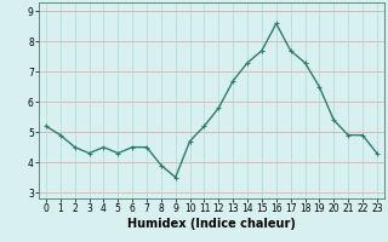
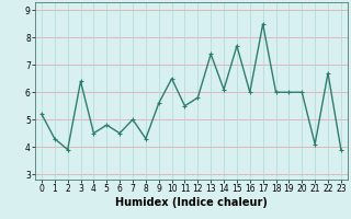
1: 4.9 -> 4.3
2: 4.5 -> 3.9
3: 4.3 -> 6.4
5: 4.3 -> 4.8
7: 4.5 -> 5.0
8: 3.9 -> 4.3
9: 3.5 -> 5.6
10: 4.7 -> 6.5
11: 5.2 -> 5.5
13: 6.7 -> 7.4
14: 7.3 -> 6.1
16: 8.6 -> 6.0
17: 7.7 -> 8.5
18: 7.3 -> 6.0
19: 6.5 -> 6.0
20: 5.4 -> 6.0
21: 4.9 -> 4.1
22: 4.9 -> 6.7
23: 4.3 -> 3.9
